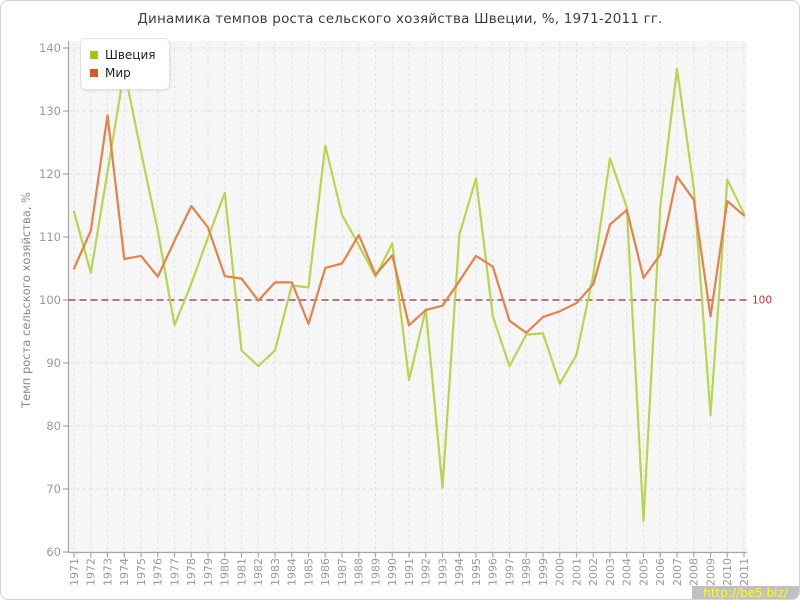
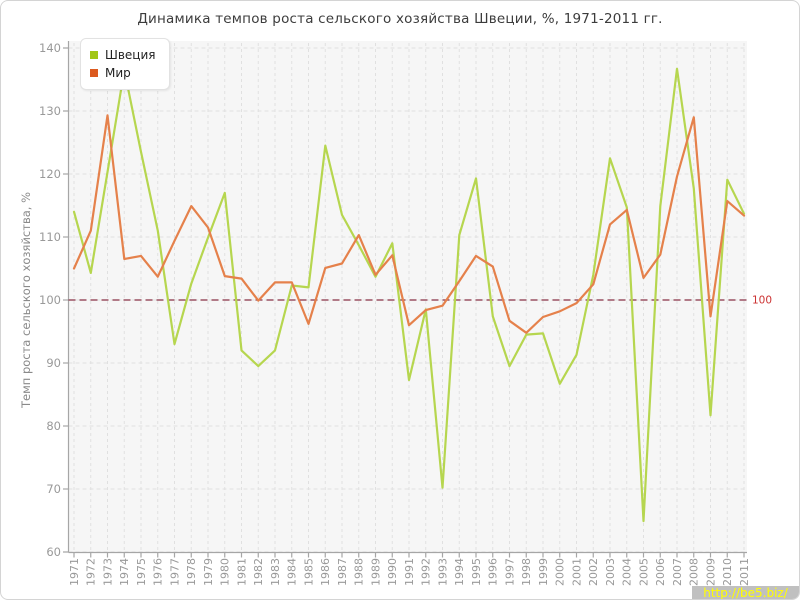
Швеция/1977: 96 -> 93
Мир/2008: 116 -> 129
